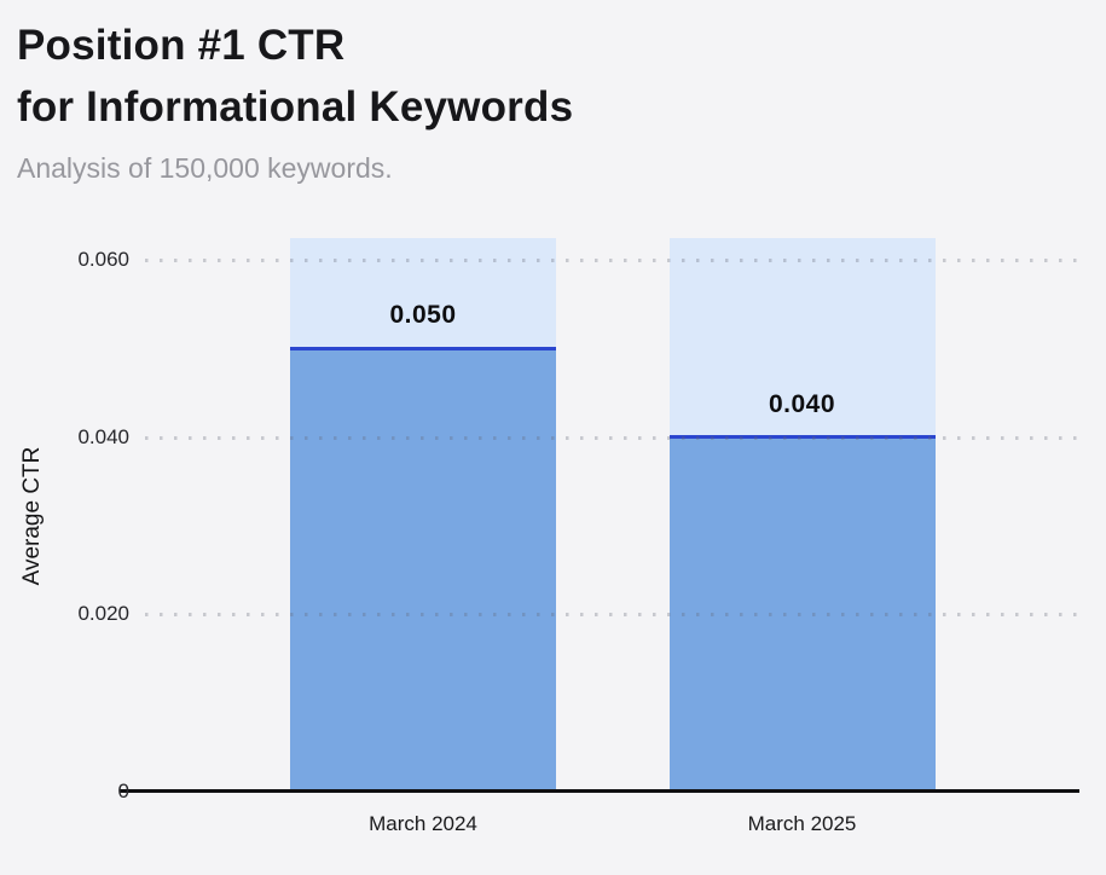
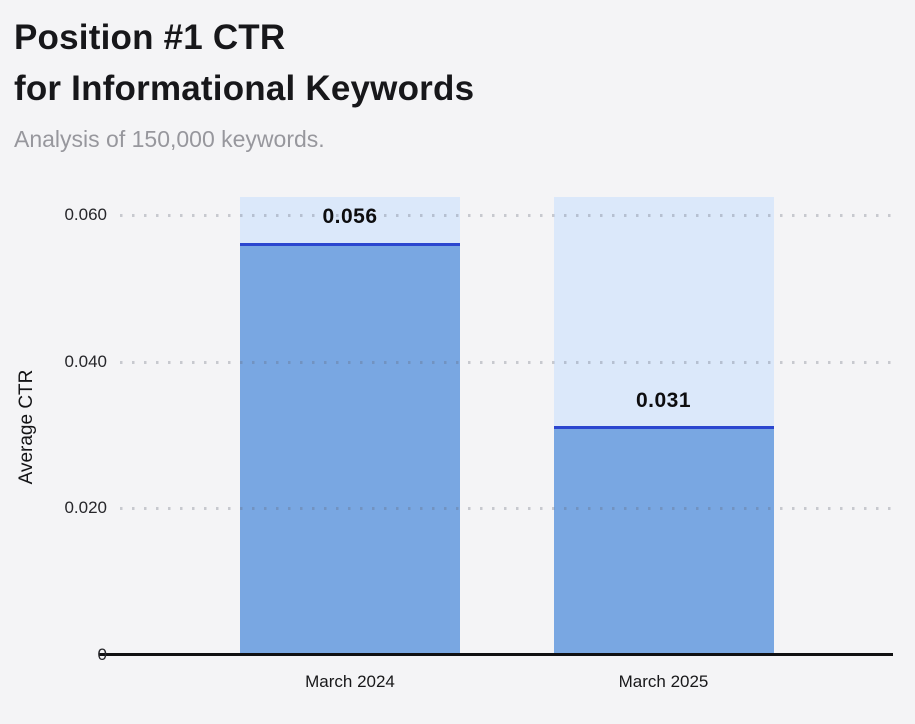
March 2024: 0.050 -> 0.056
March 2025: 0.040 -> 0.031
